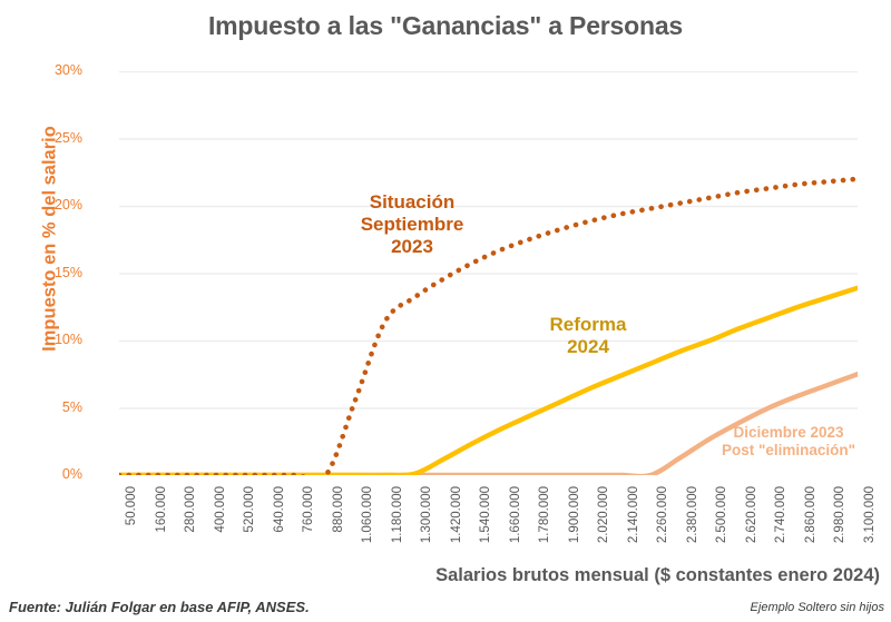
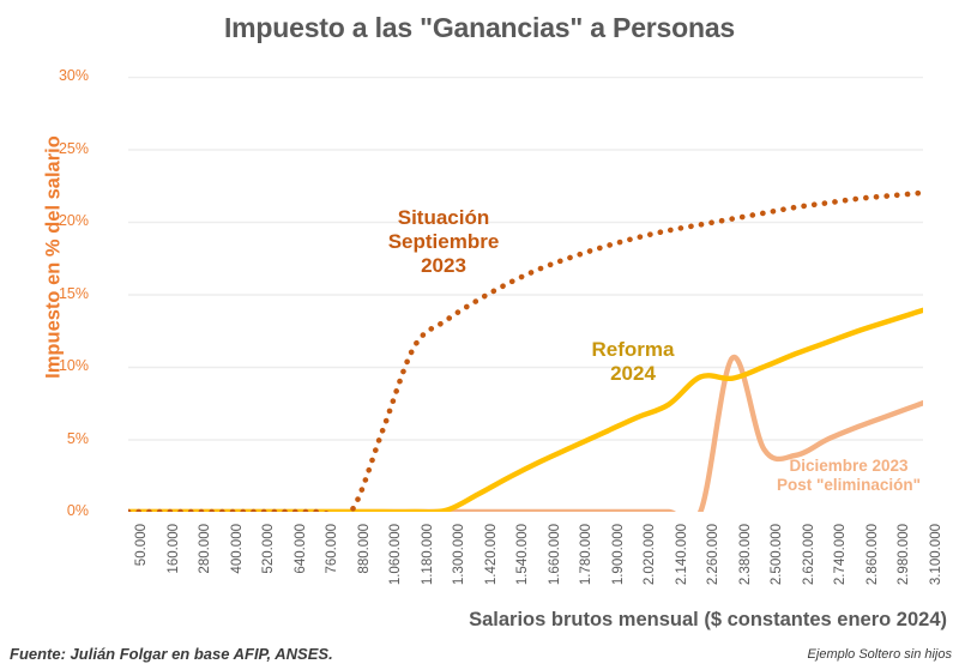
Reforma 2024/2.260.000: 8.3% -> 9.3%
Diciembre 2023 Post "eliminación"/2.380.000: 1.3% -> 10.6%
Diciembre 2023 Post "eliminación"/2.500.000: 2.7% -> 4.3%
